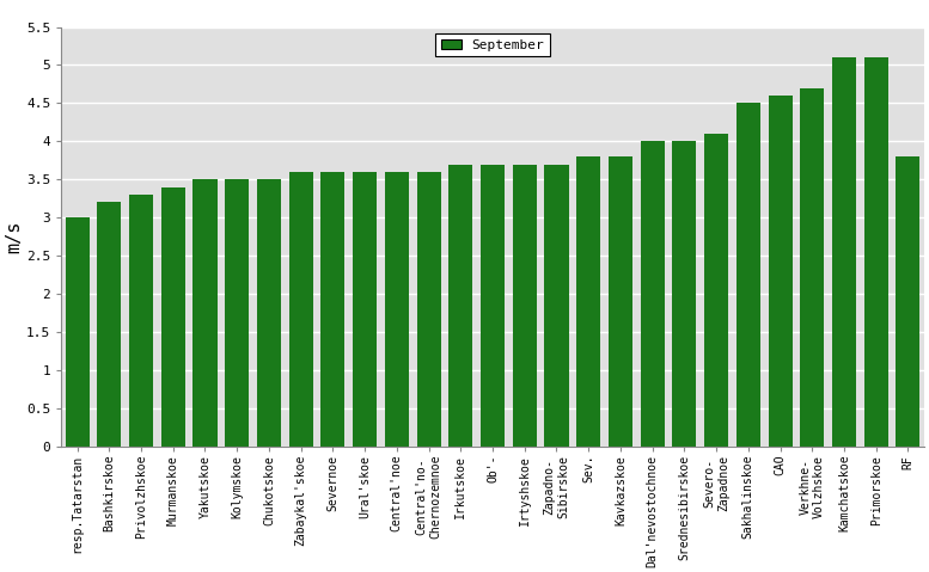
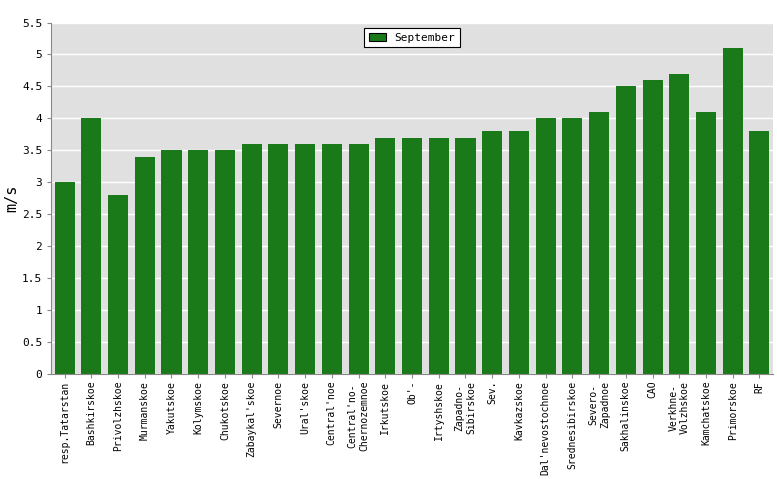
Bashkirskoe: 3.2 -> 4.0
Privolzhskoe: 3.3 -> 2.8
Kamchatskoe: 5.1 -> 4.1
